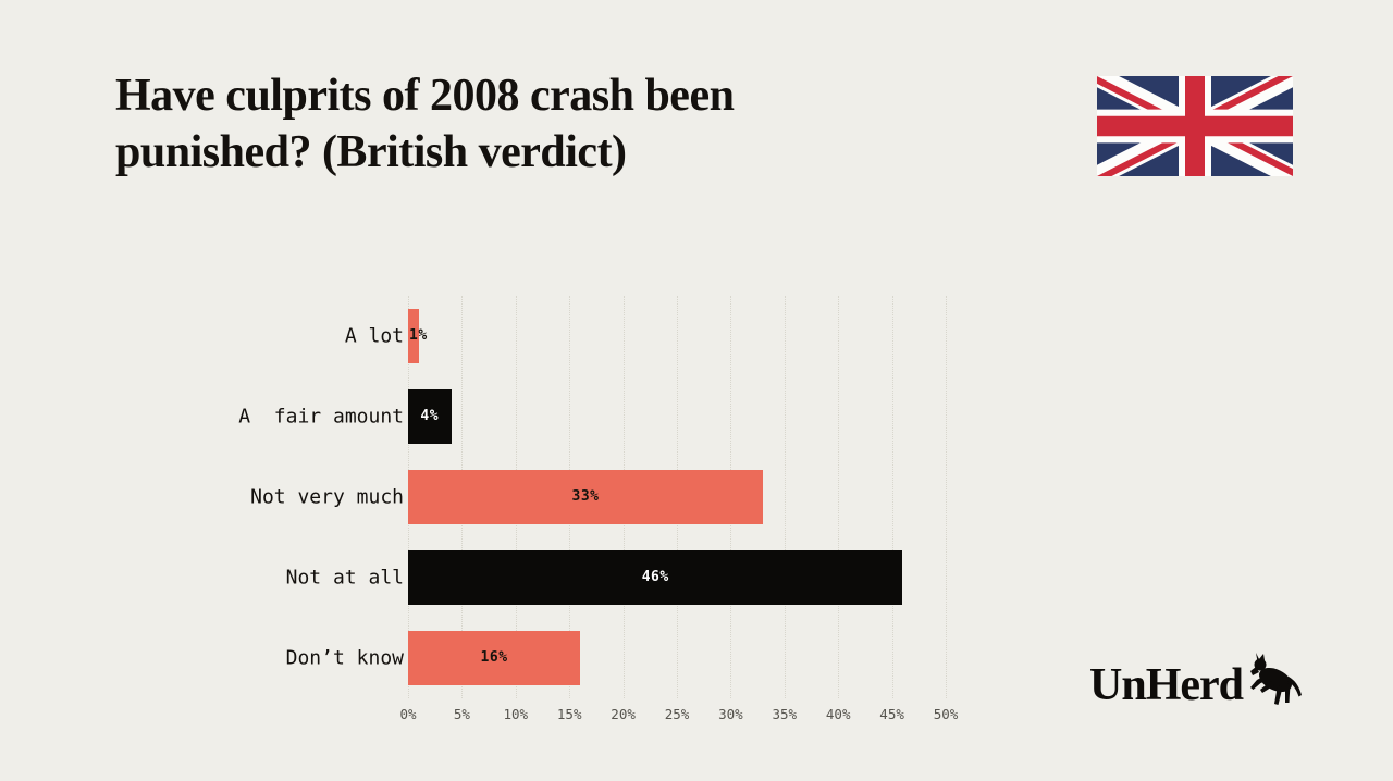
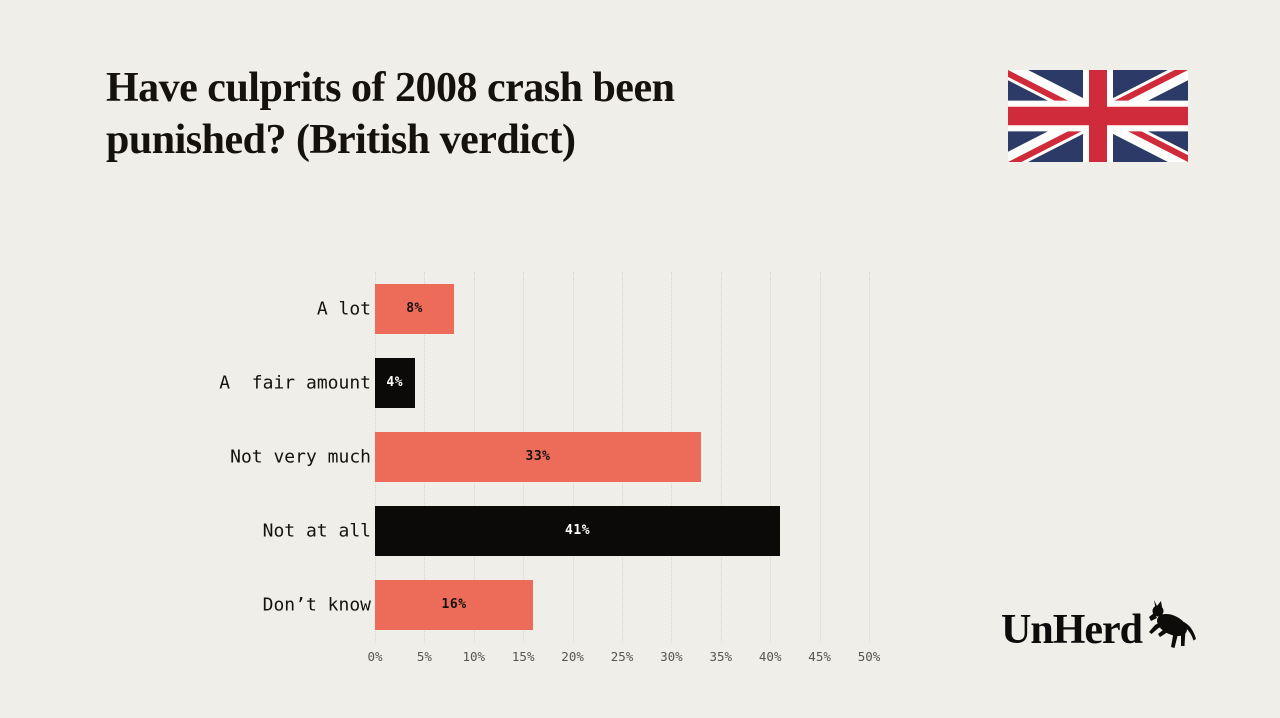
A lot: 1% -> 8%
Not at all: 46% -> 41%
